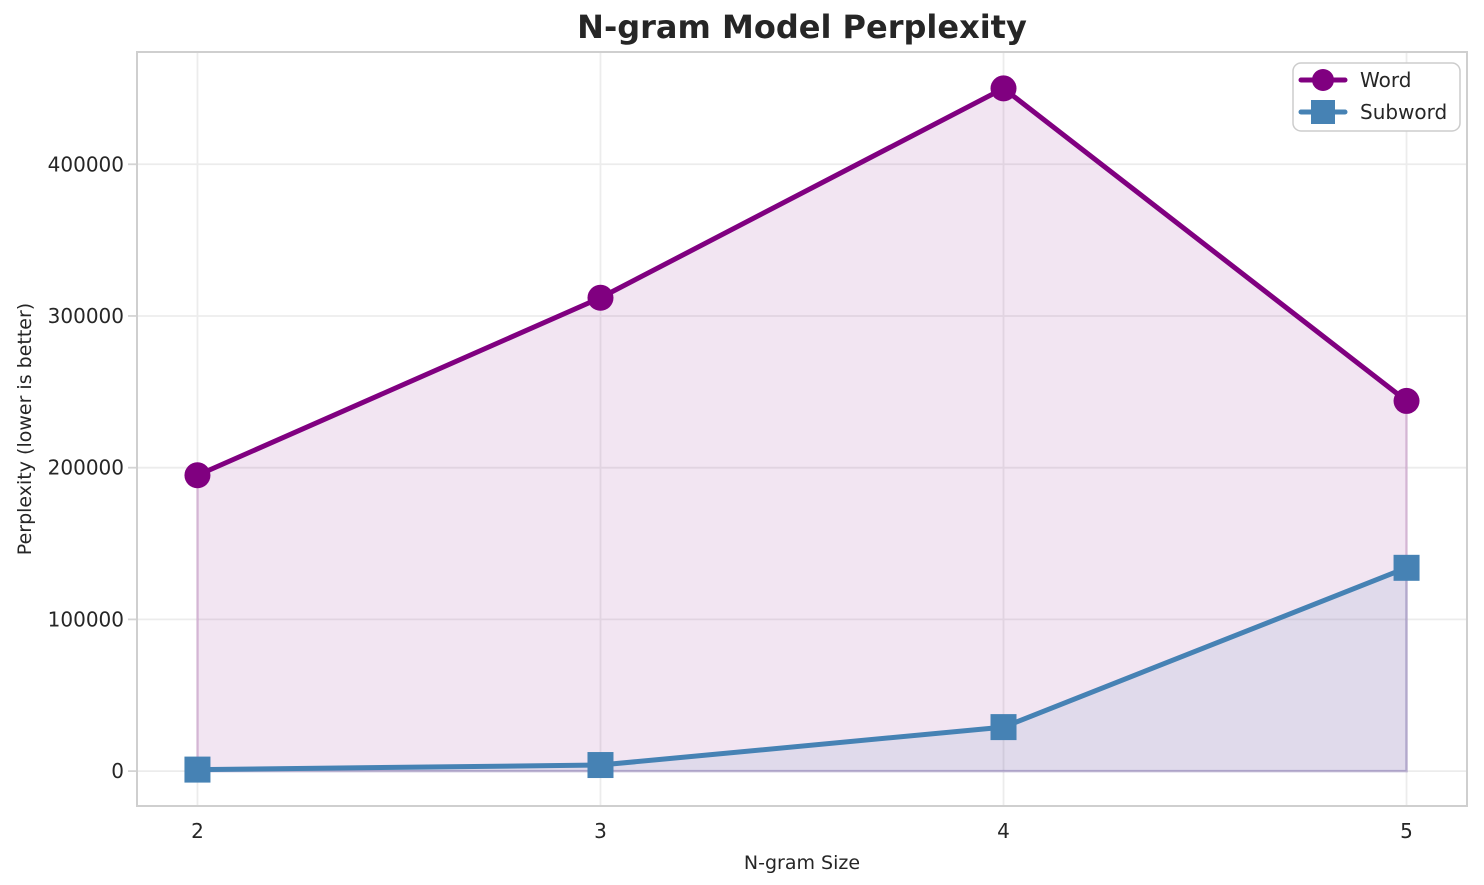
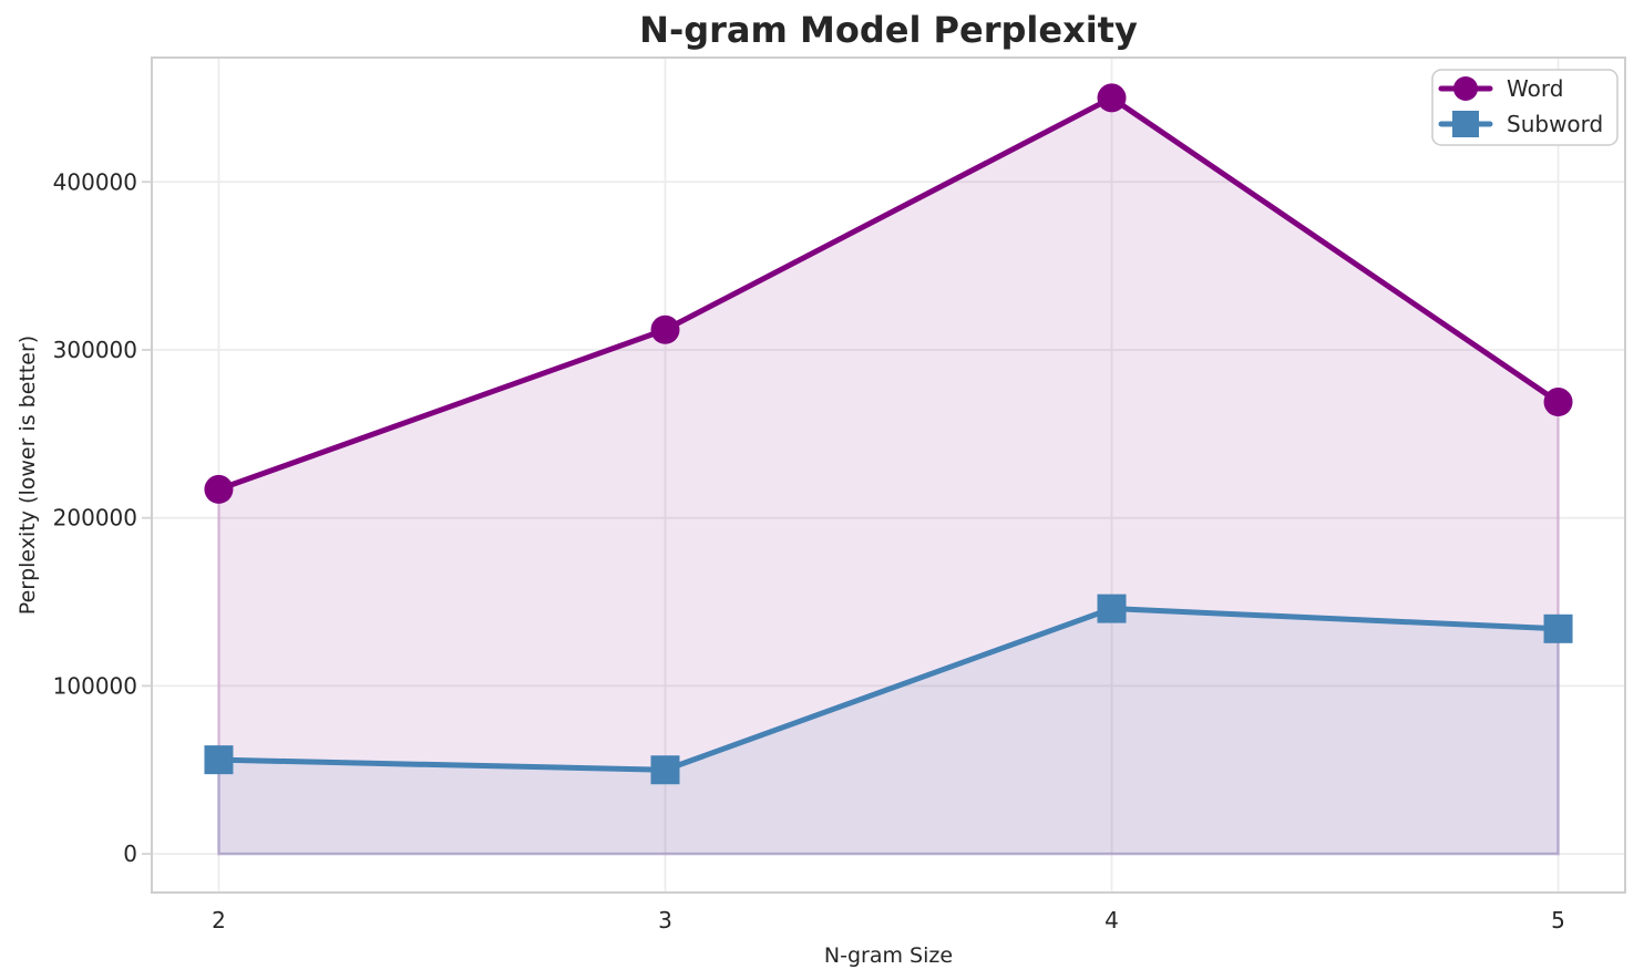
Word/2: 195000 -> 217000
Subword/2: 1000 -> 56000
Subword/3: 4000 -> 50000
Subword/4: 29000 -> 146000
Word/5: 244000 -> 269000
